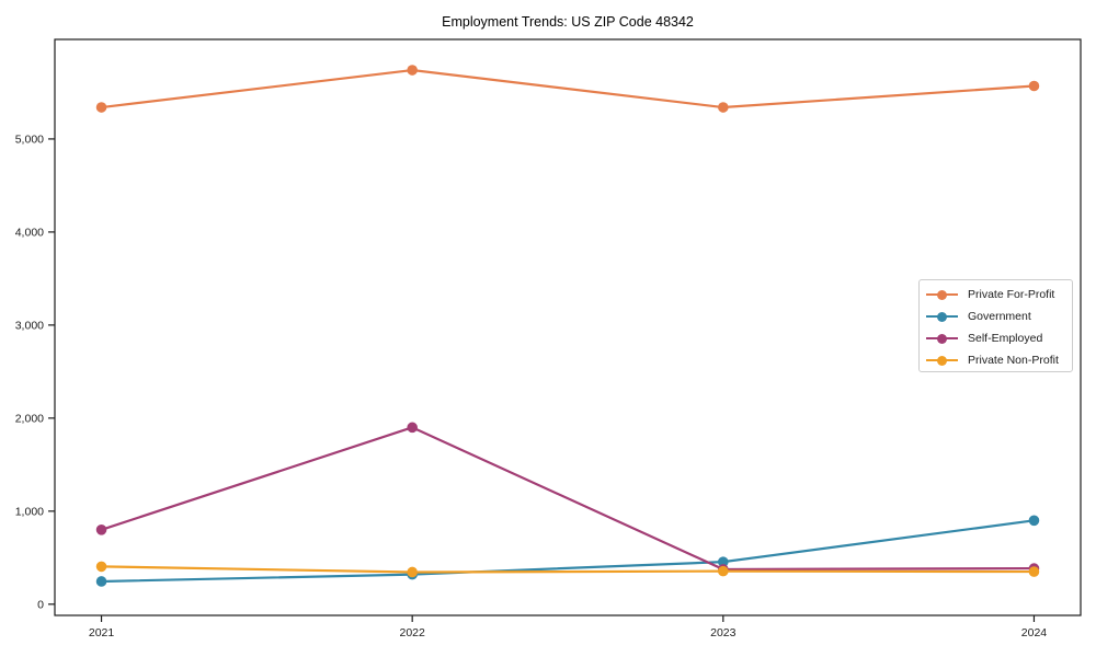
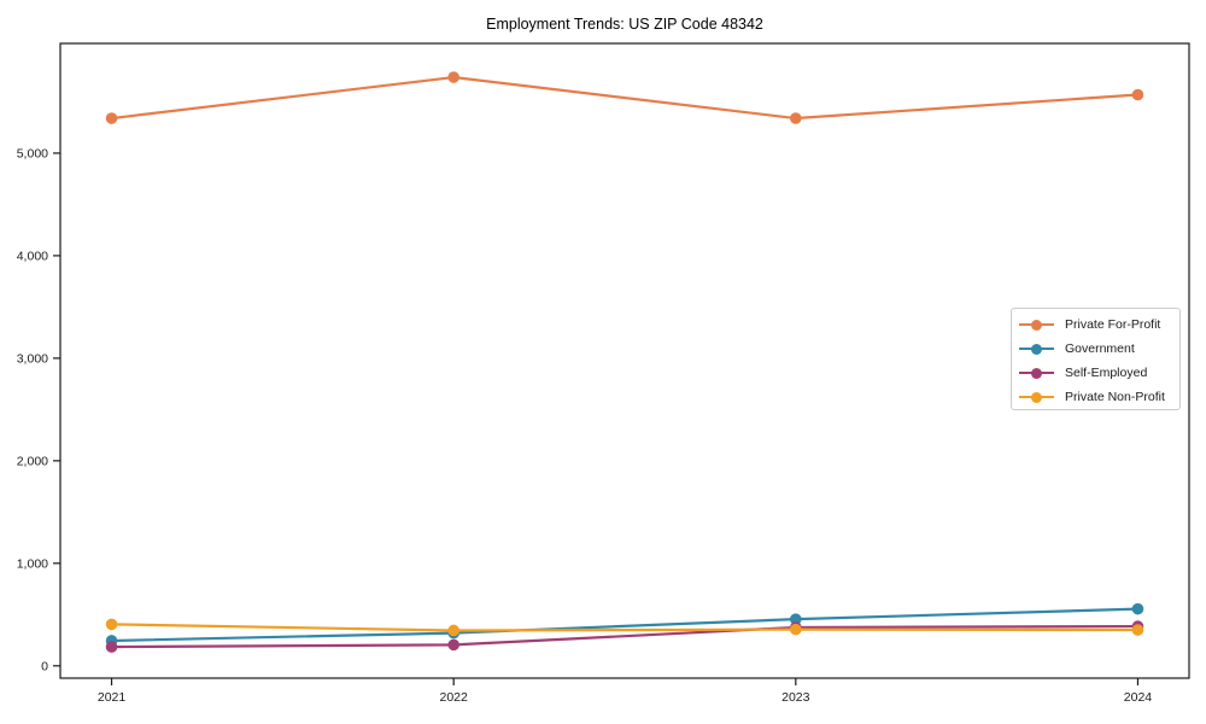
Self-Employed/2021: 800 -> 200
Self-Employed/2022: 1900 -> 200
Government/2024: 900 -> 600
